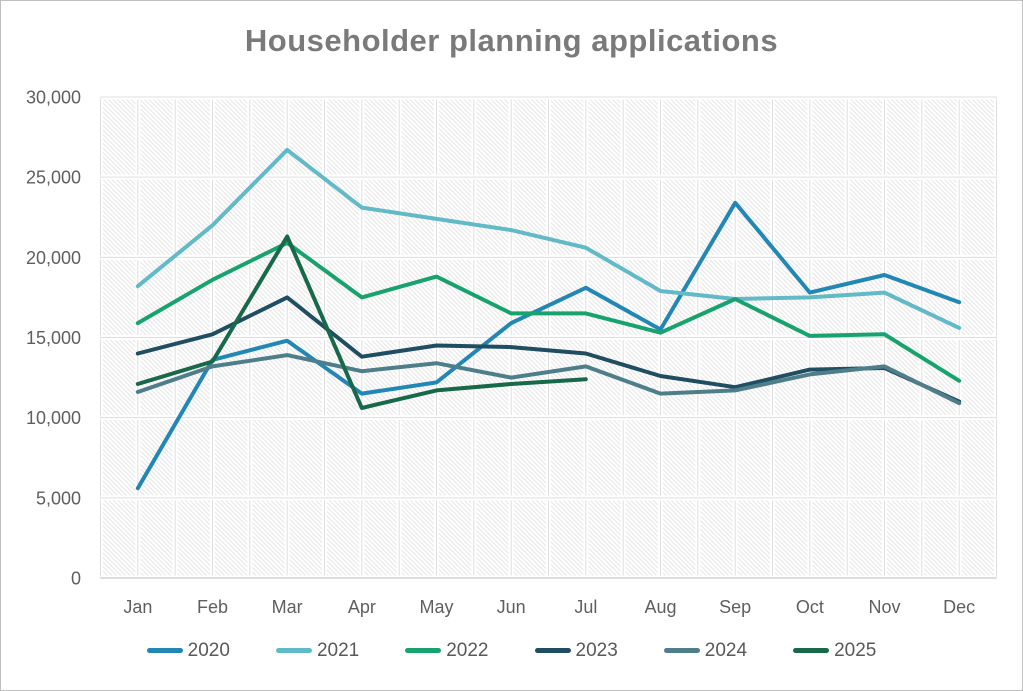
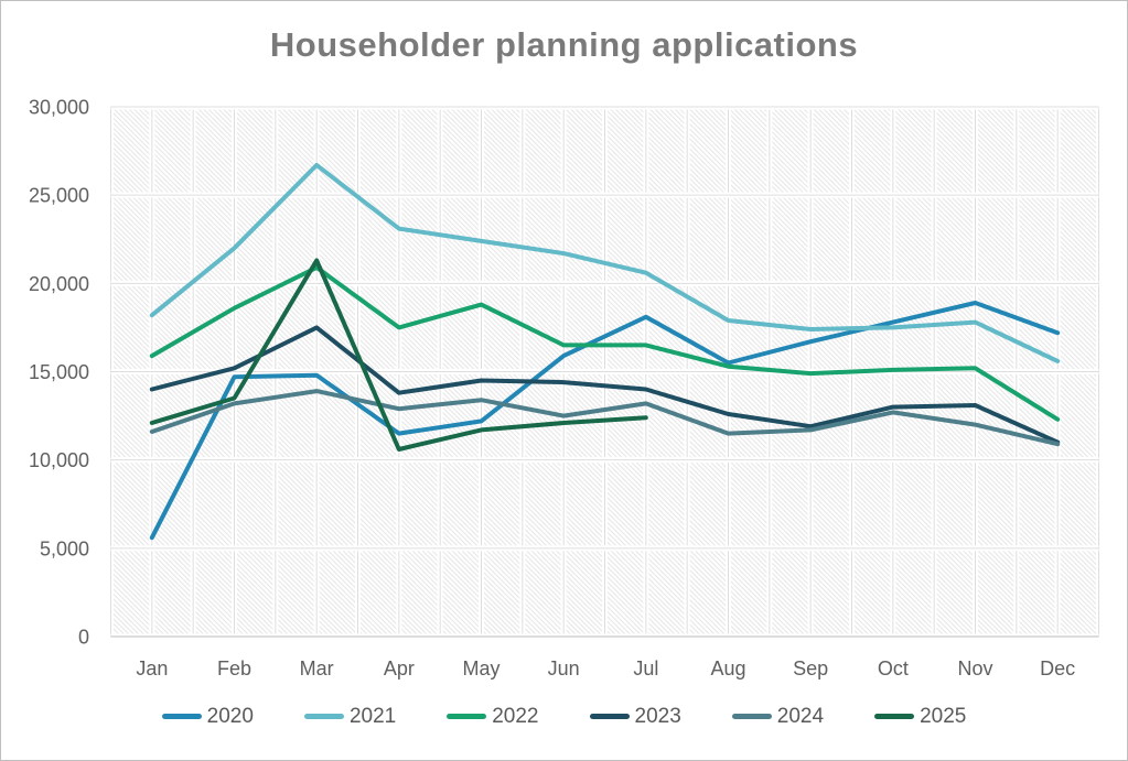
2020/Feb: 13600 -> 14700
2020/Sep: 23400 -> 16700
2022/Sep: 17400 -> 14900
2024/Nov: 13200 -> 12000
